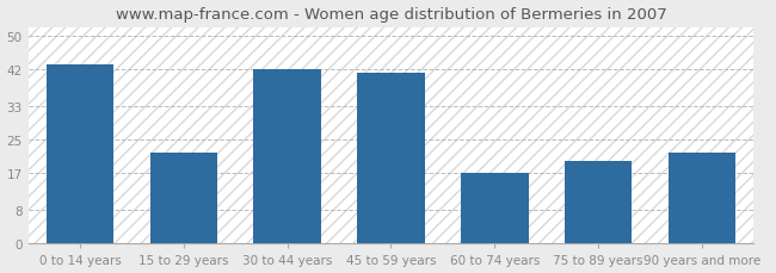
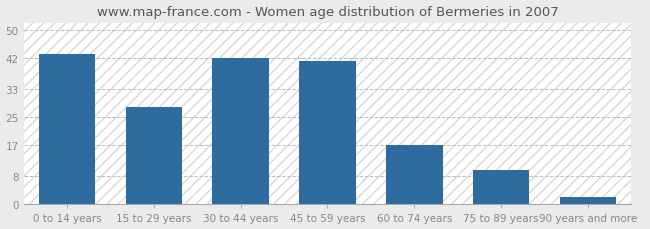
15 to 29 years: 22 -> 28
75 to 89 years: 20 -> 10
90 years and more: 22 -> 2
